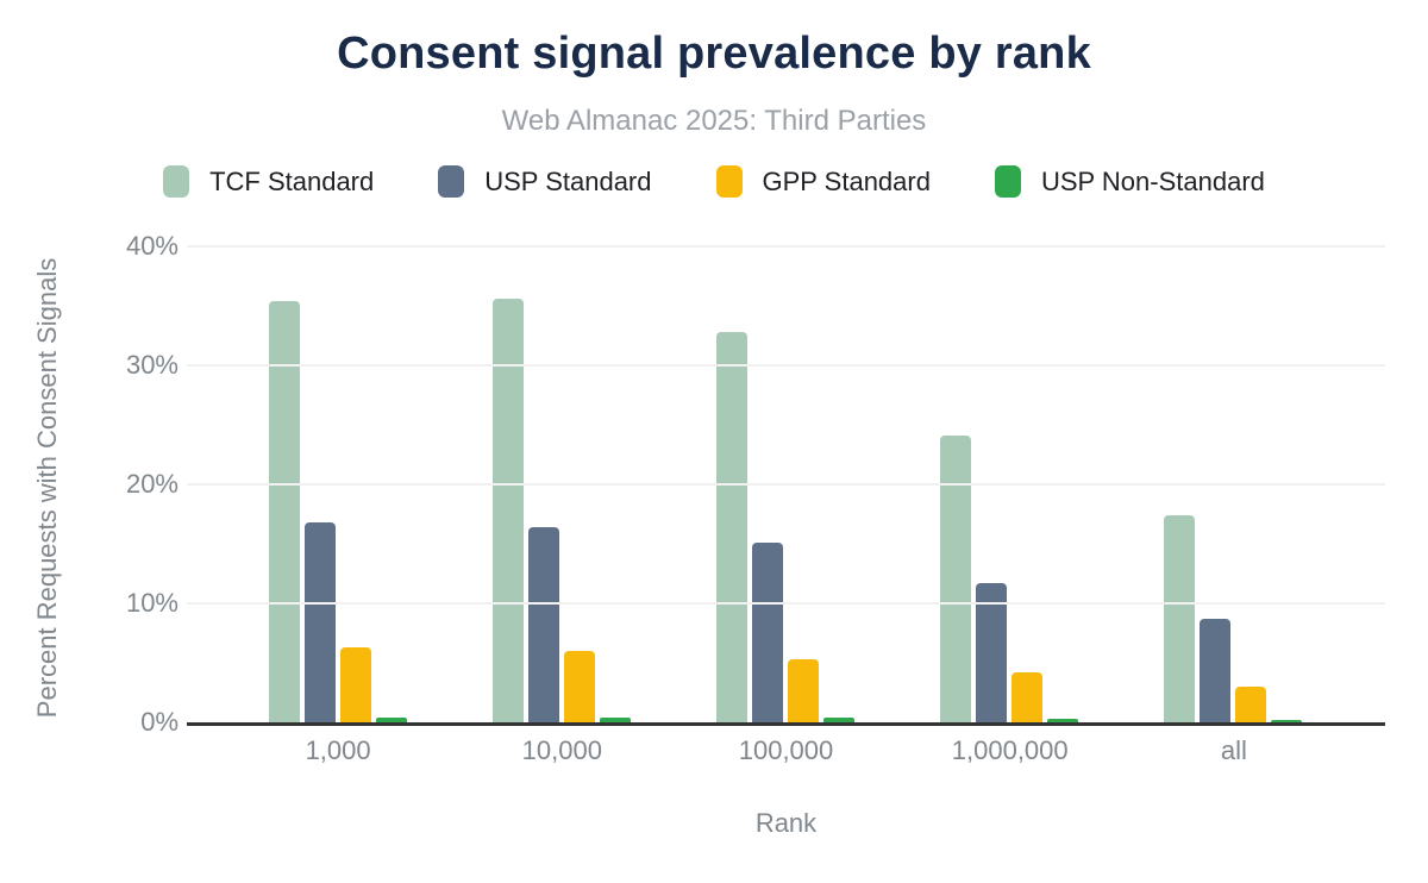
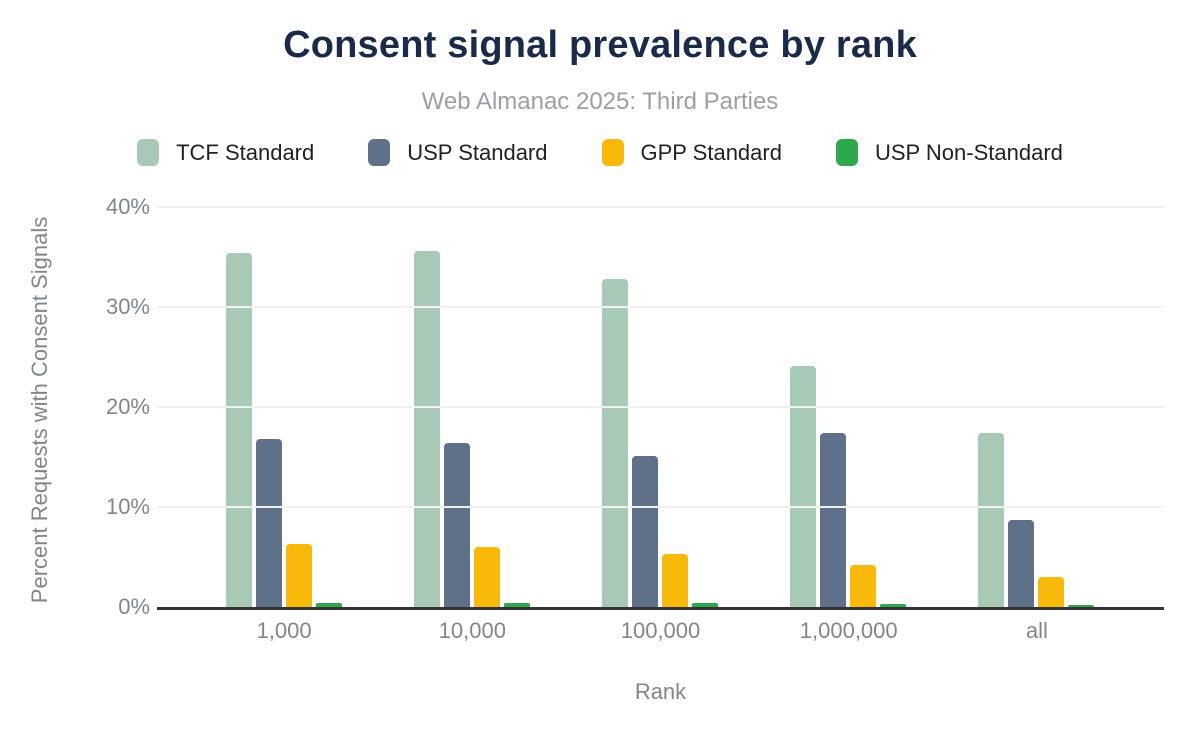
USP Standard/1,000,000: 11.7% -> 17.4%
